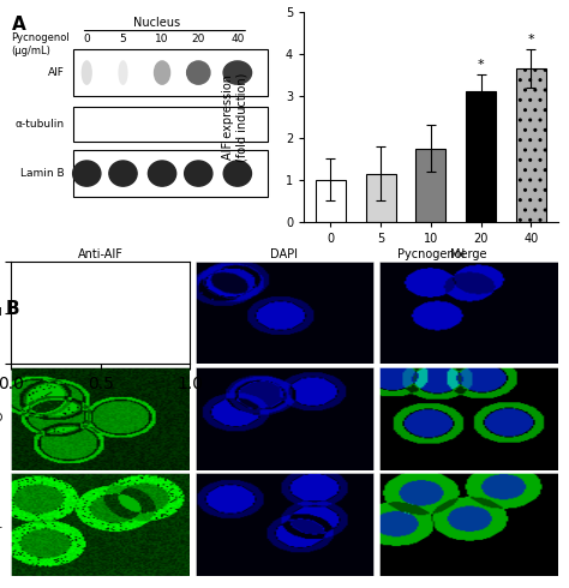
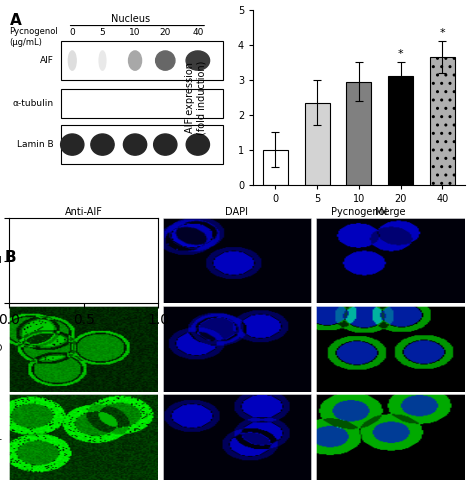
5: 1.15 -> 2.35
10: 1.75 -> 2.95
